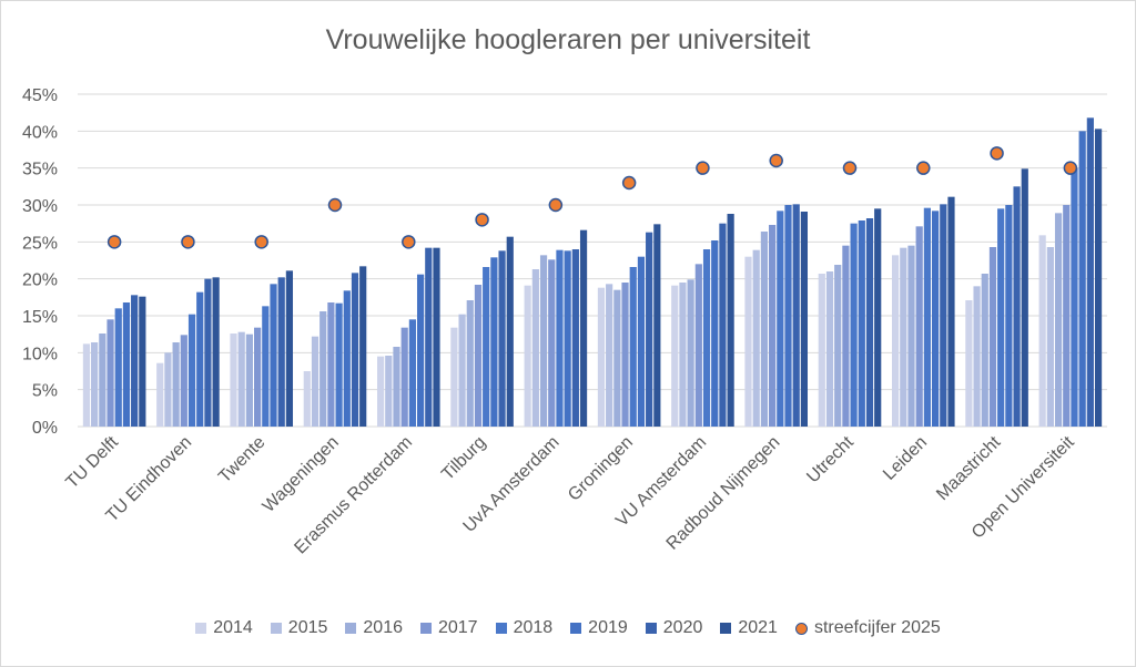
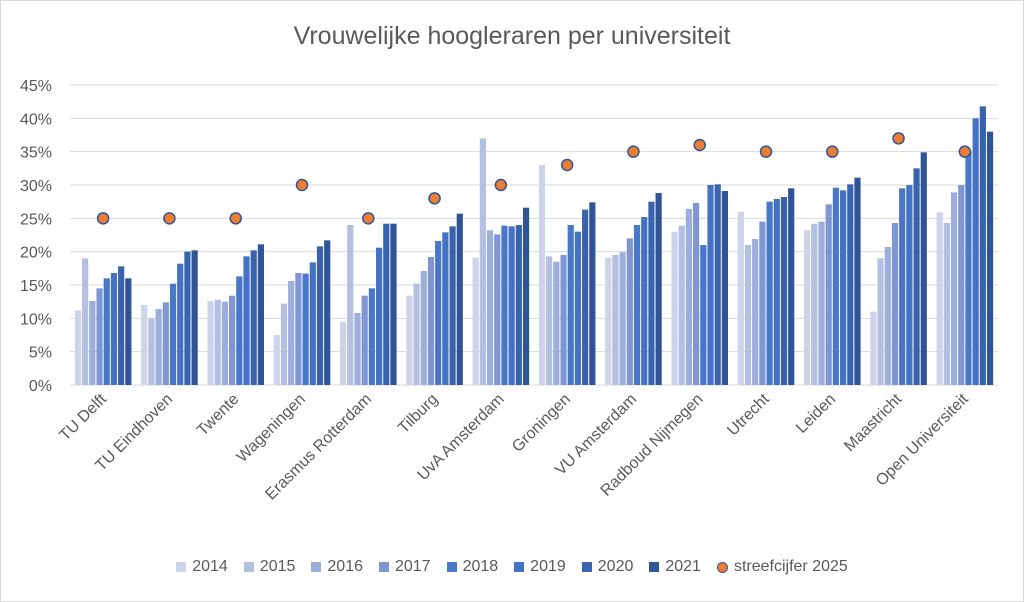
2015/TU Delft: 11% -> 19%
2021/TU Delft: 18% -> 16%
2014/TU Eindhoven: 9% -> 12%
2015/Erasmus Rotterdam: 10% -> 24%
2015/UvA Amsterdam: 21% -> 37%
2014/Groningen: 19% -> 33%
2018/Groningen: 22% -> 24%
2018/Radboud Nijmegen: 29% -> 21%
2014/Utrecht: 21% -> 26%
2014/Maastricht: 17% -> 11%
2021/Open Universiteit: 40% -> 38%
